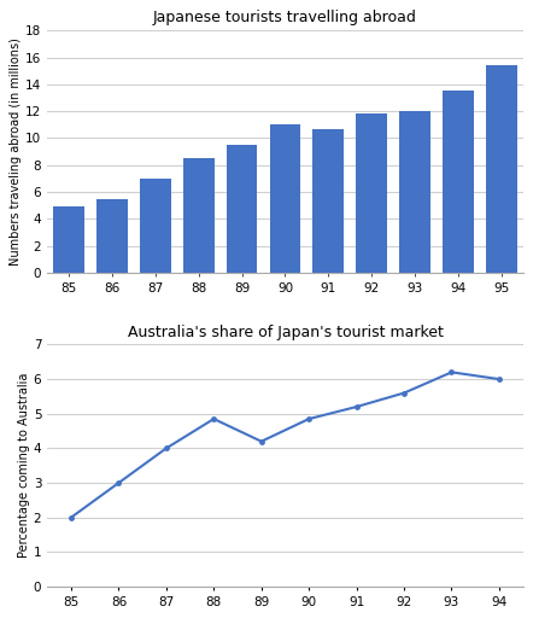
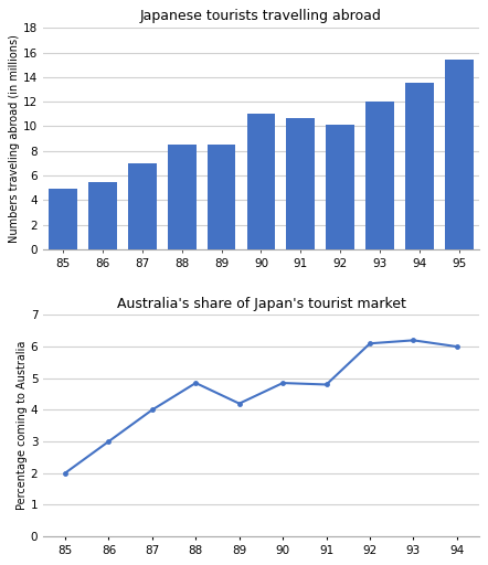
Japanese tourists travelling abroad/89: 9.5 -> 8.5
Japanese tourists travelling abroad/92: 11.8 -> 10.1
Australia's share of Japan's tourist market/91: 5.20 -> 4.80
Australia's share of Japan's tourist market/92: 5.60 -> 6.10
